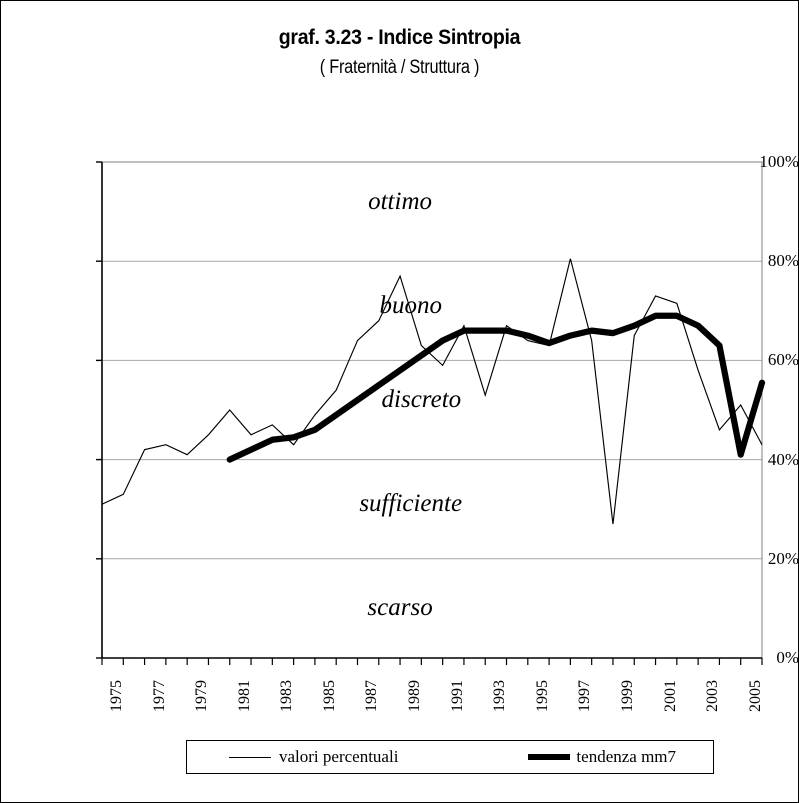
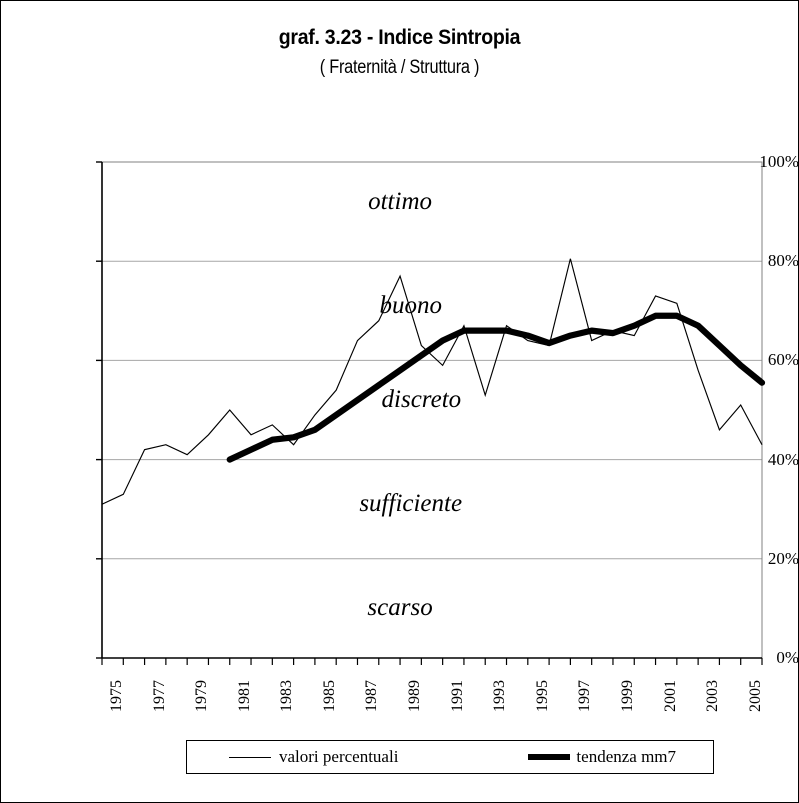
valori percentuali/1999: 27% -> 66%
tendenza mm7/2005: 41% -> 59%
